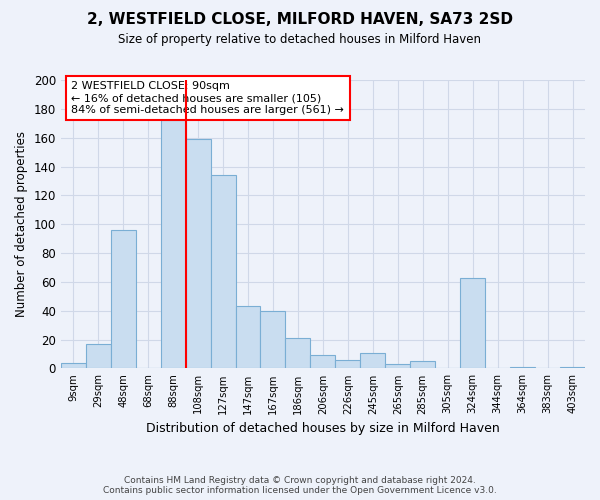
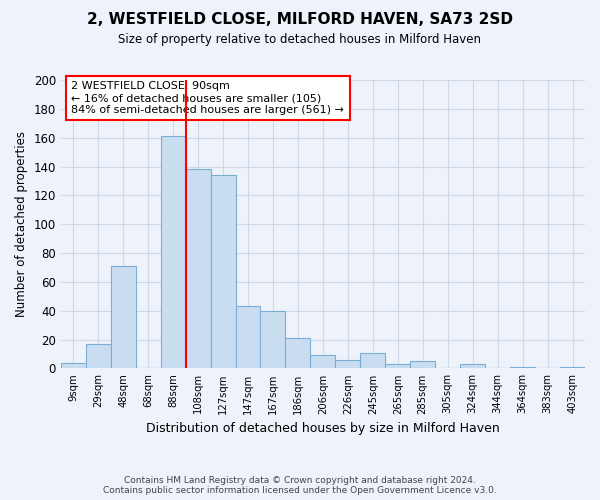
48sqm: 96 -> 71
88sqm: 172 -> 161
108sqm: 159 -> 138
324sqm: 63 -> 3
